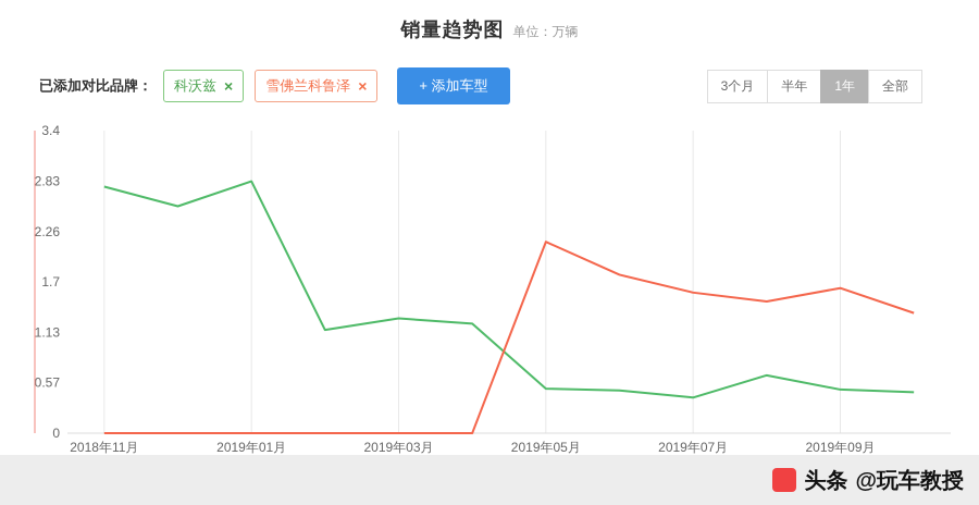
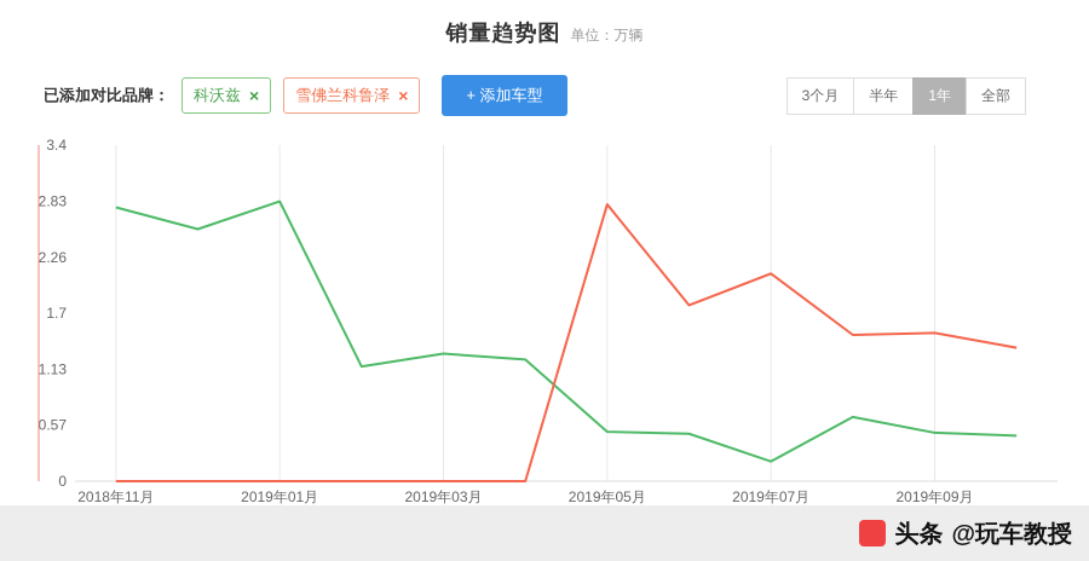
雪佛兰科鲁泽/2019年05月: 2.1 -> 2.8
科沃兹/2019年07月: 0.4 -> 0.2
雪佛兰科鲁泽/2019年07月: 1.6 -> 2.1
雪佛兰科鲁泽/2019年09月: 1.6 -> 1.5
